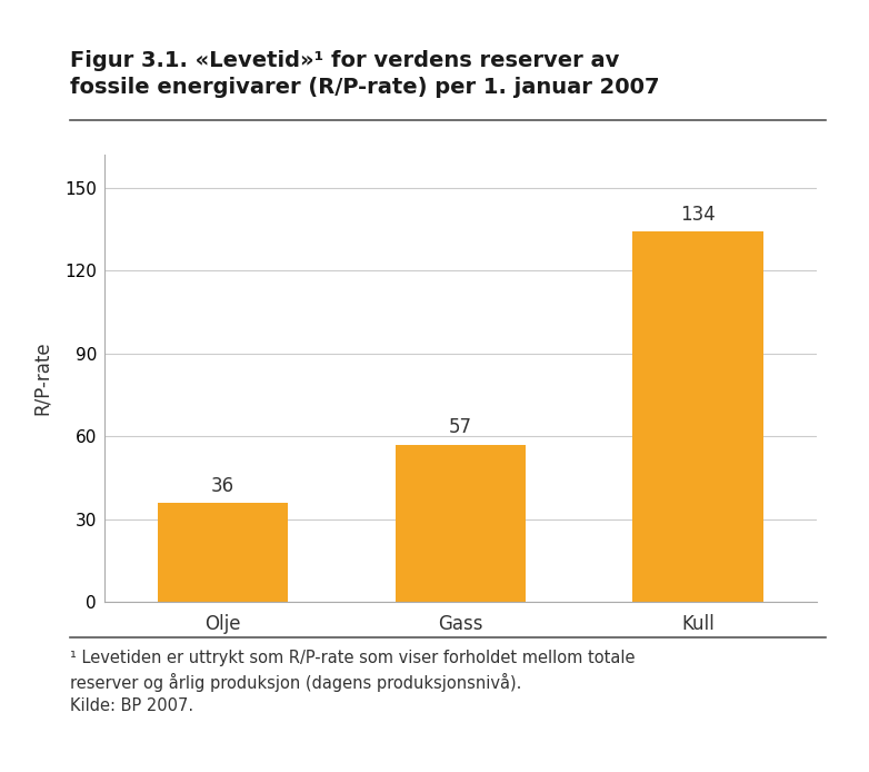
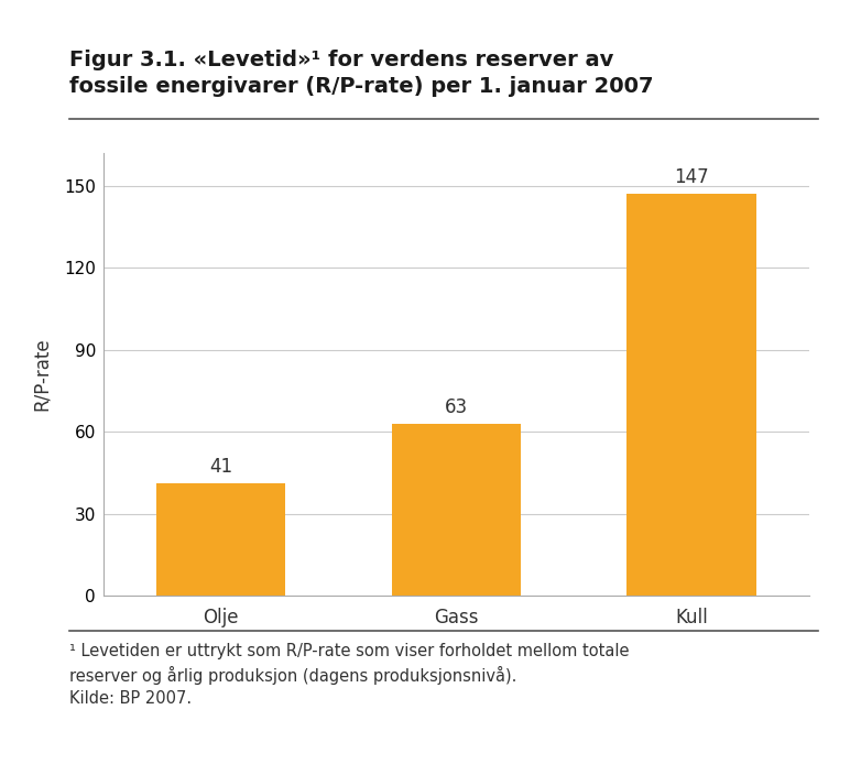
Olje: 36 -> 41
Gass: 57 -> 63
Kull: 134 -> 147
